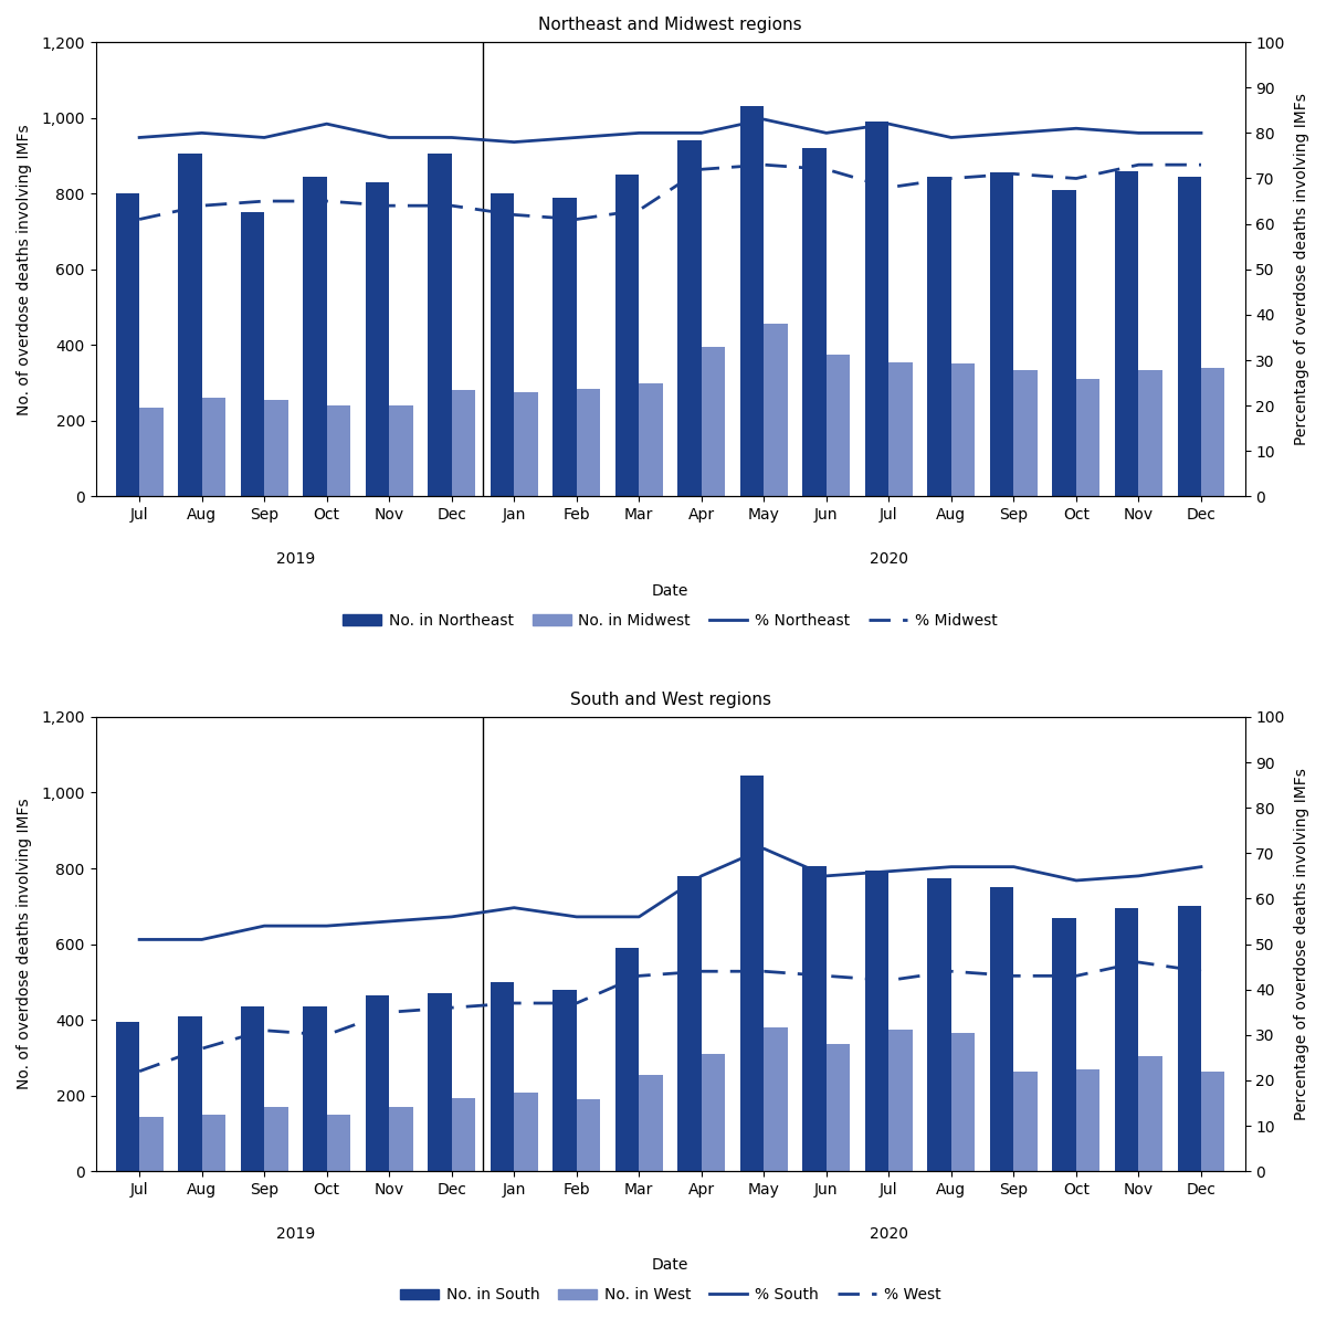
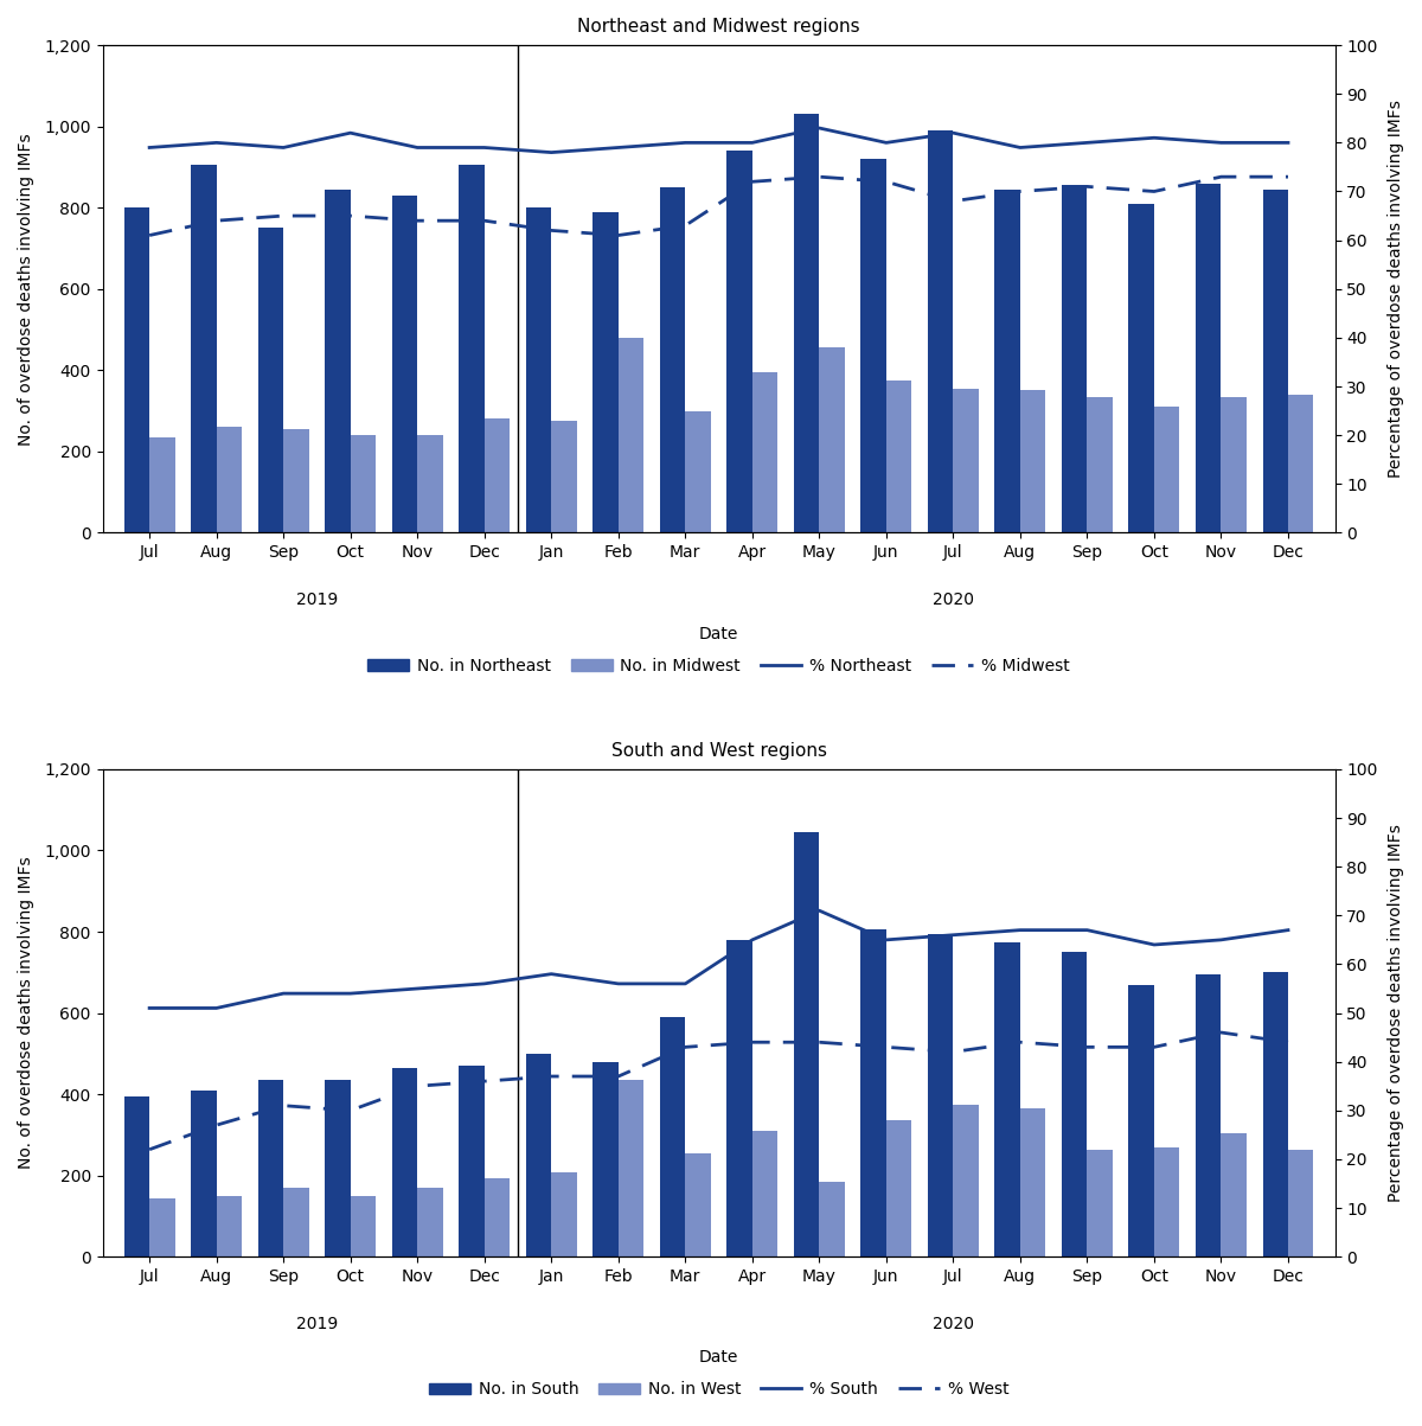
Northeast and Midwest regions/No. in Midwest/Feb: 285 -> 480
South and West regions/No. in West/Feb: 190 -> 435
South and West regions/No. in West/May: 380 -> 185
